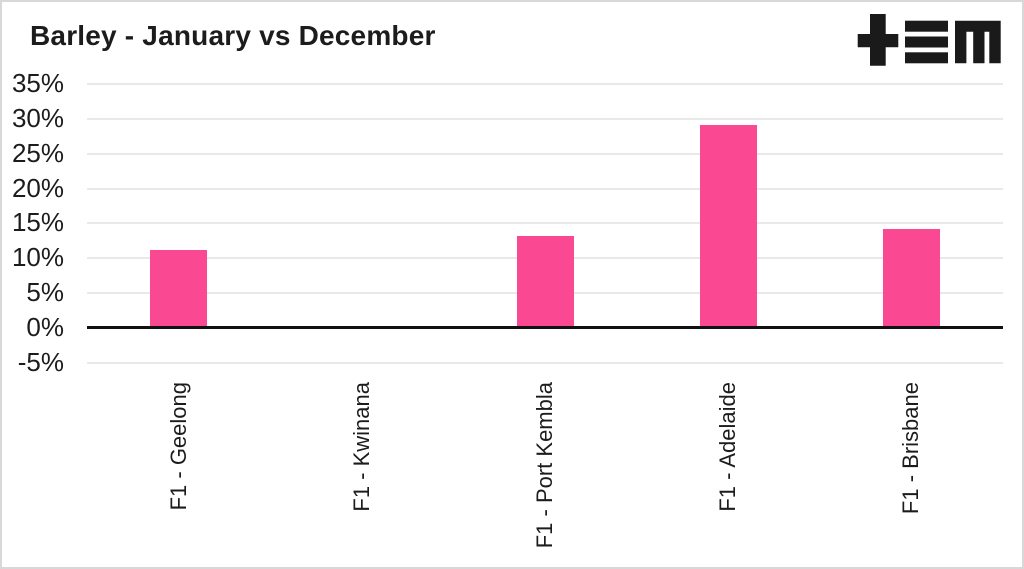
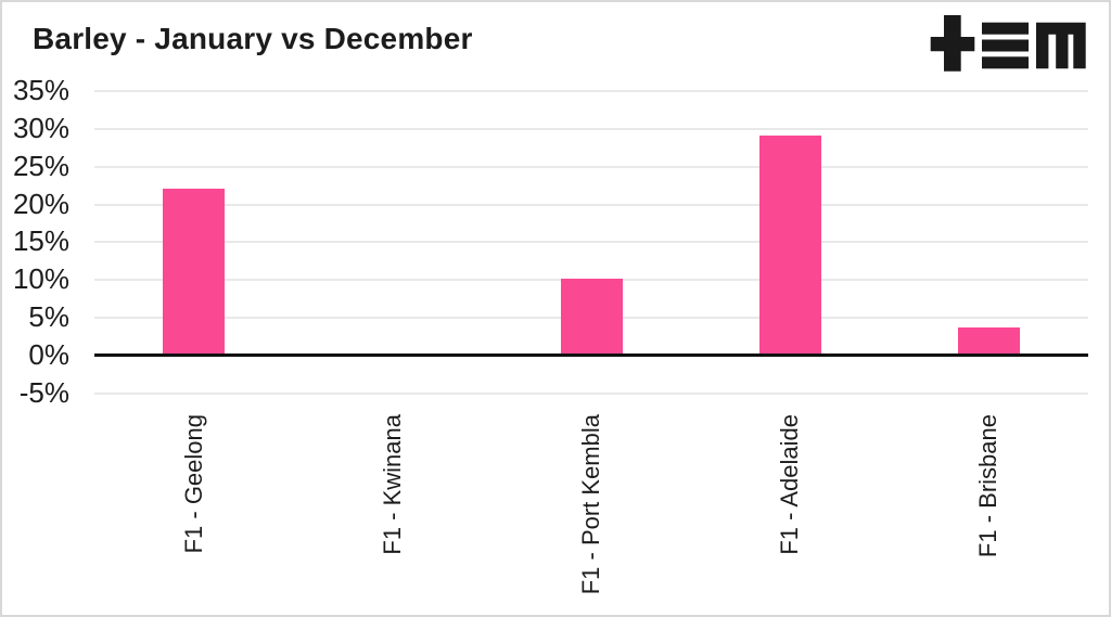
F1 - Geelong: 11% -> 22%
F1 - Port Kembla: 13% -> 10%
F1 - Brisbane: 14% -> 4%
